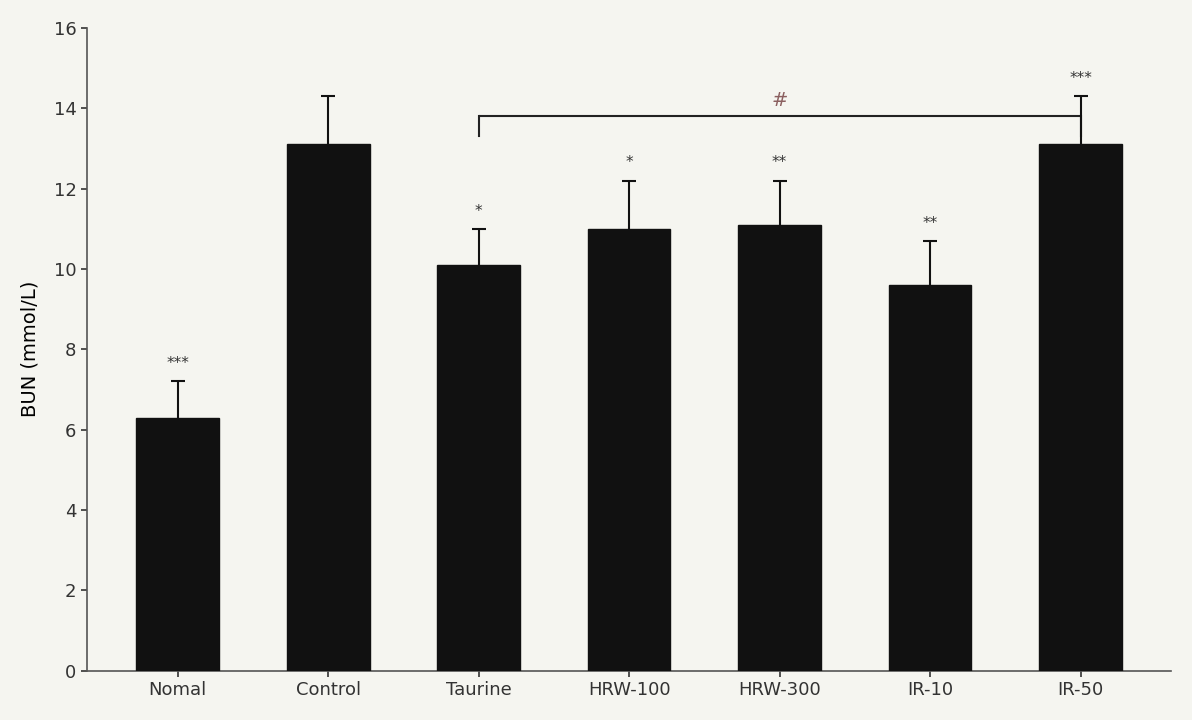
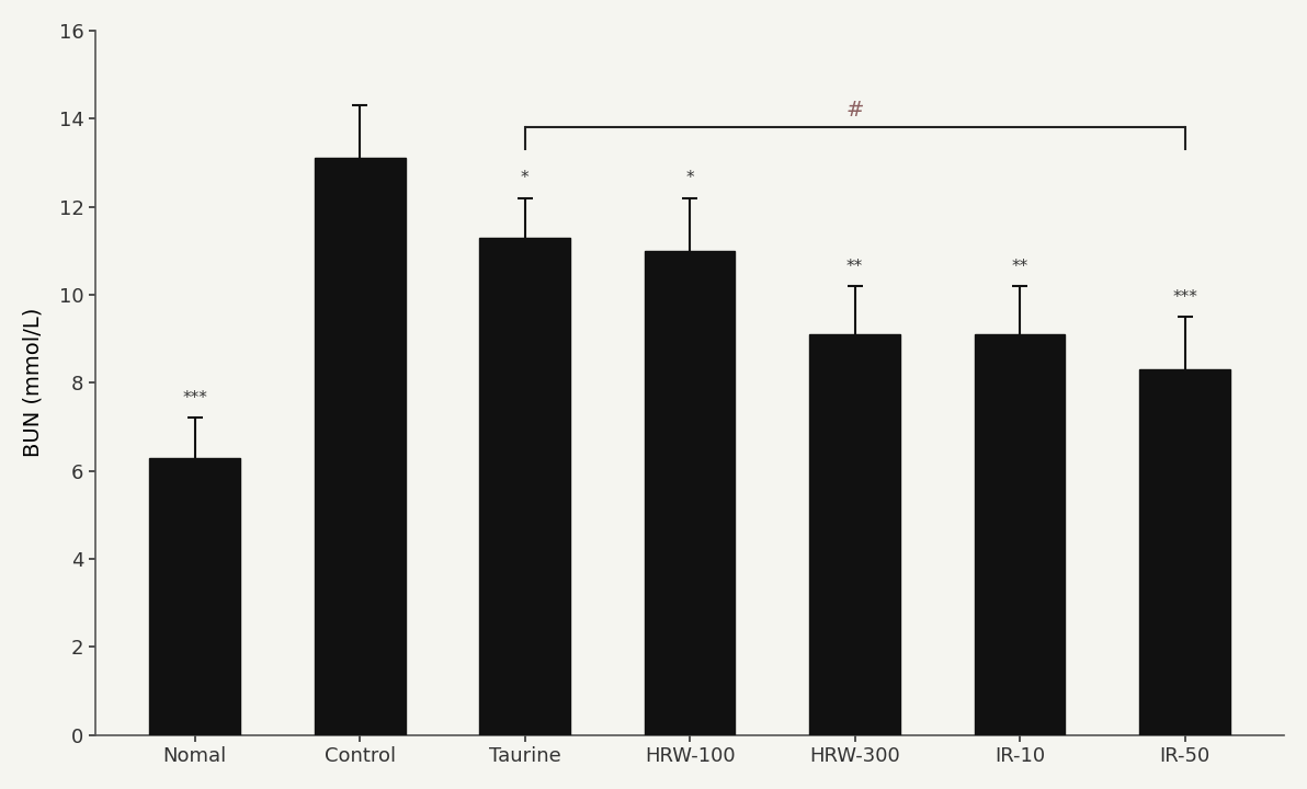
Taurine: 10.1 -> 11.3
HRW-300: 11.1 -> 9.1
IR-10: 9.6 -> 9.1
IR-50: 13.1 -> 8.3
